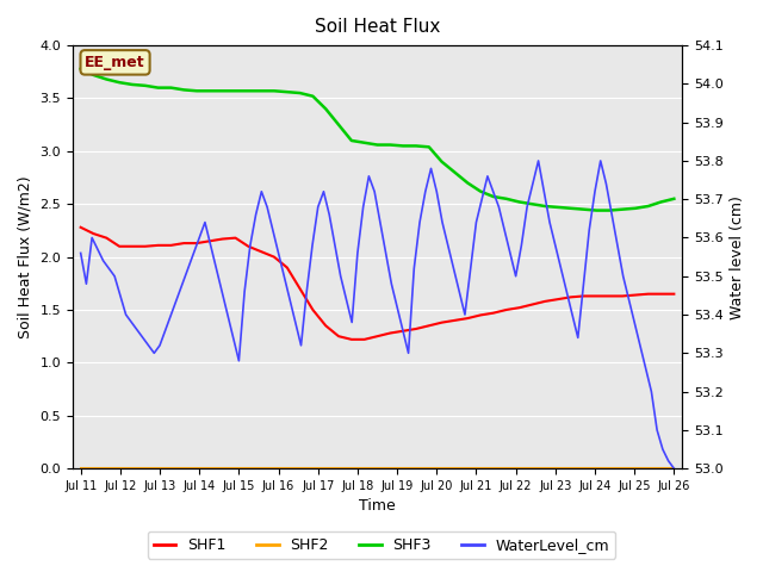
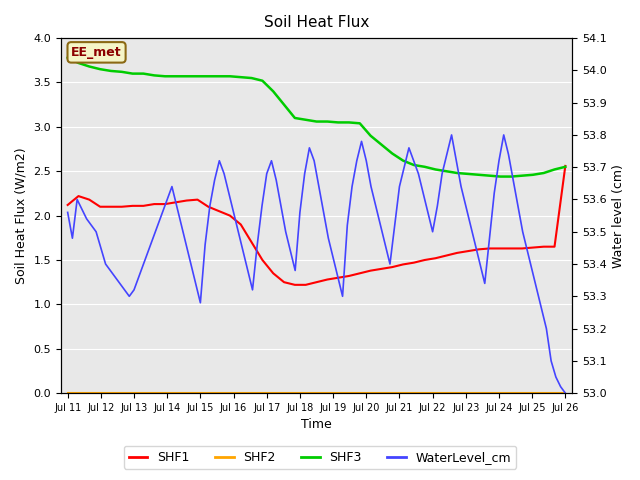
SHF1/Jul 11: 2.28 -> 2.12
SHF1/Jul 26: 1.65 -> 2.56
